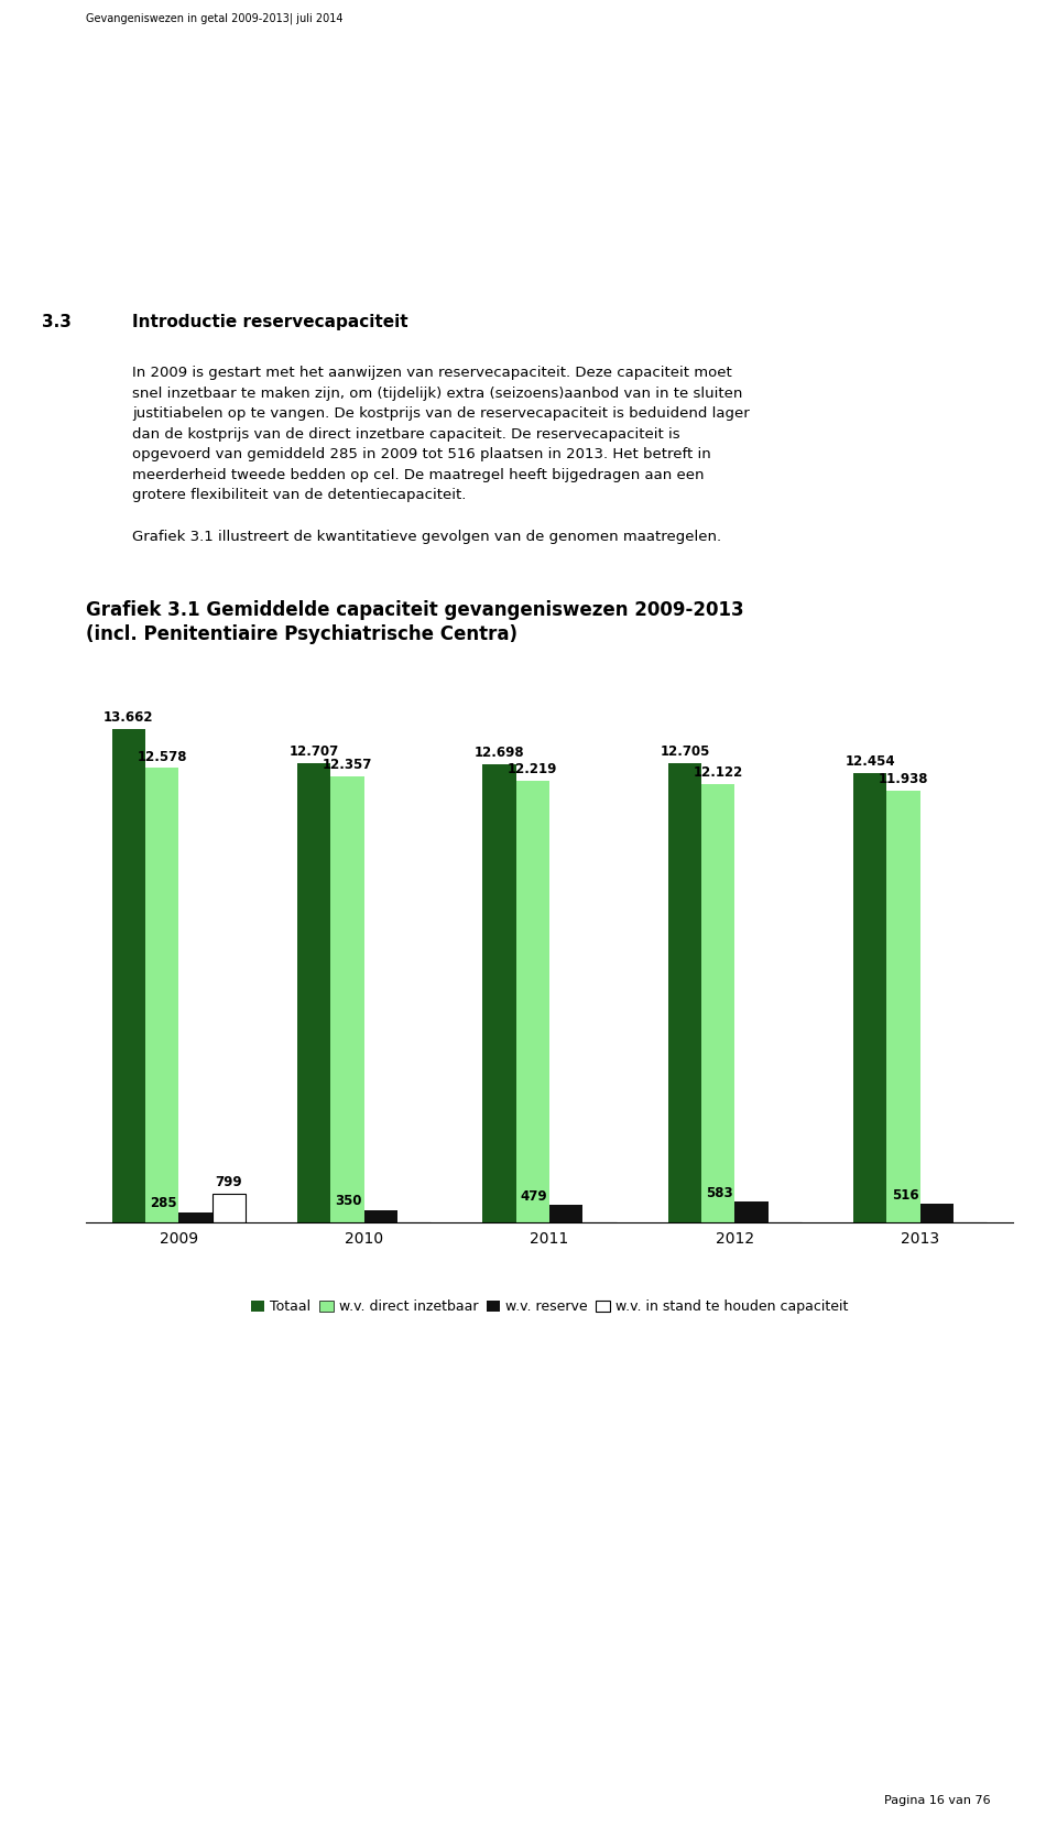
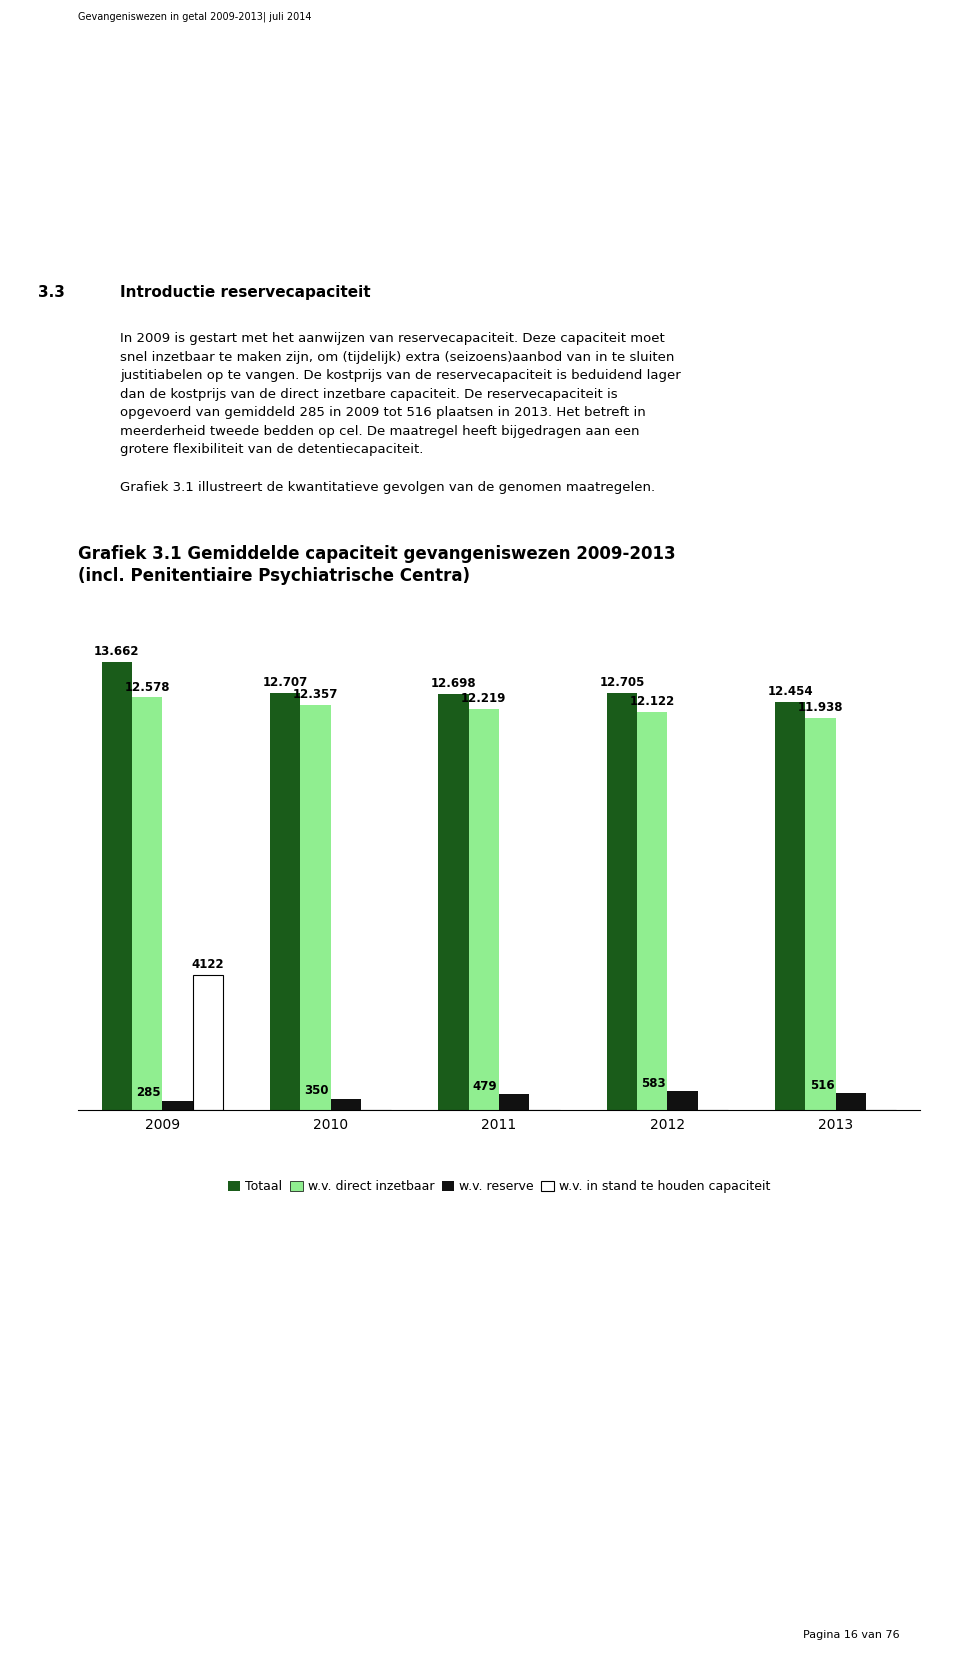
w.v. in stand te houden capaciteit/2009: 799 -> 4122
